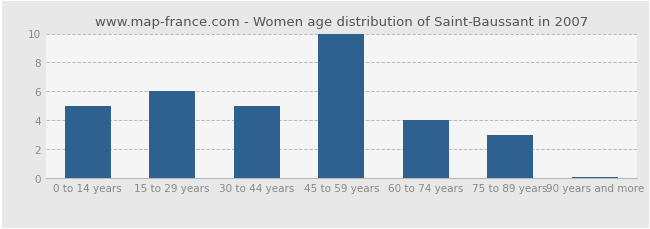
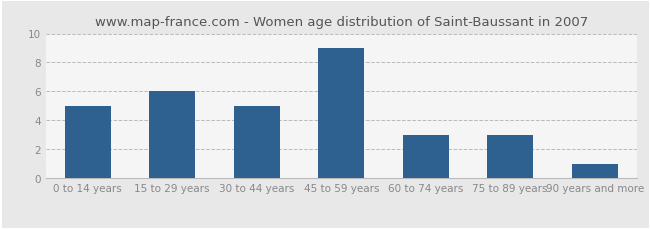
45 to 59 years: 10.0 -> 9.0
60 to 74 years: 4.0 -> 3.0
90 years and more: 0.1 -> 1.0
